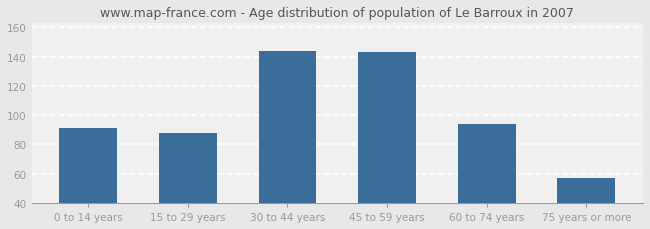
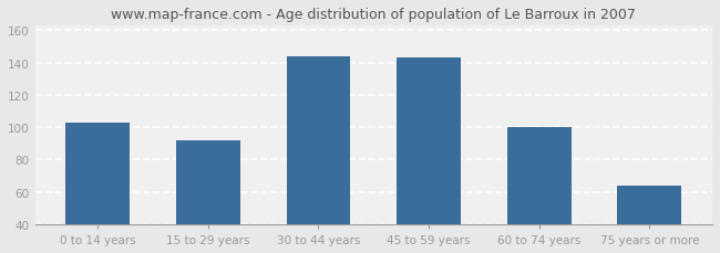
0 to 14 years: 91 -> 103
15 to 29 years: 88 -> 92
60 to 74 years: 94 -> 100
75 years or more: 57 -> 64
